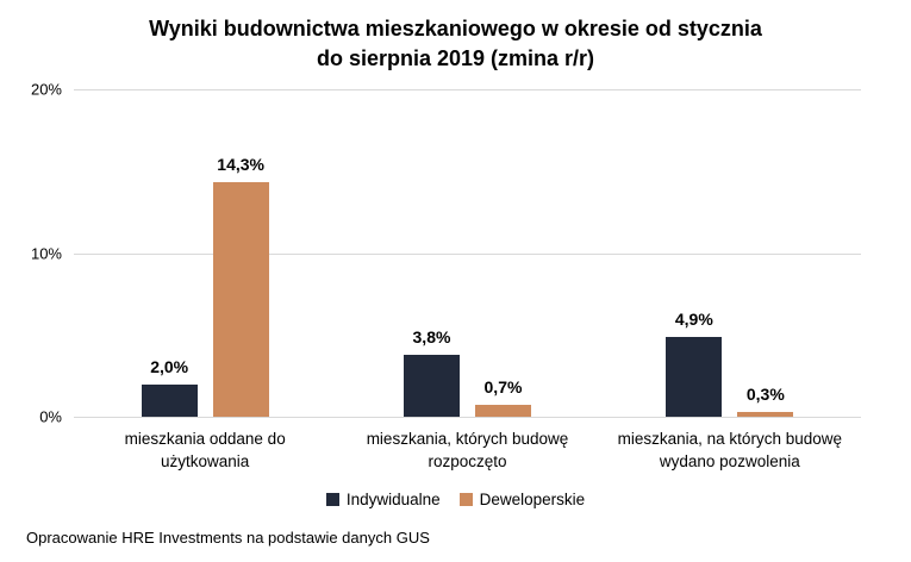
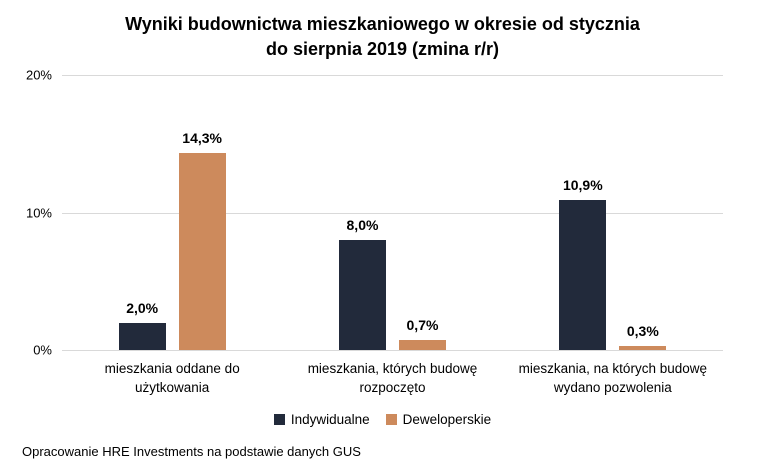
Indywidualne/mieszkania, których budowę rozpoczęto: 3,8% -> 8,0%
Indywidualne/mieszkania, na których budowę wydano pozwolenia: 4,9% -> 10,9%
